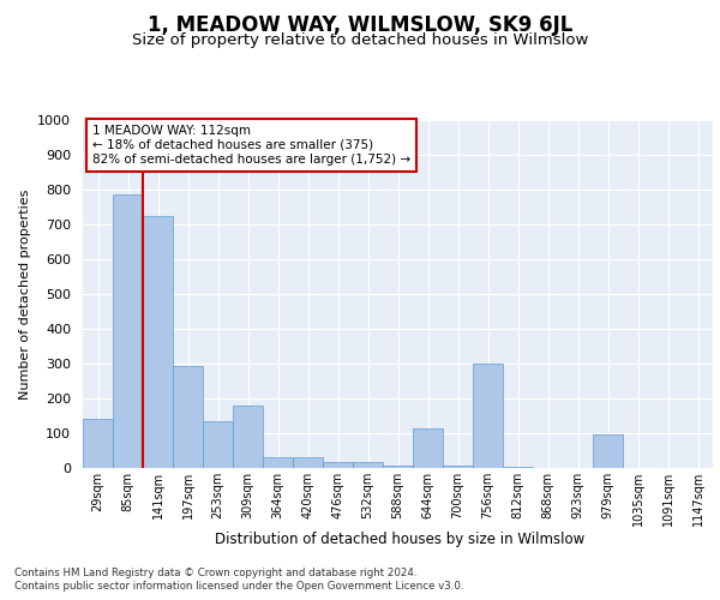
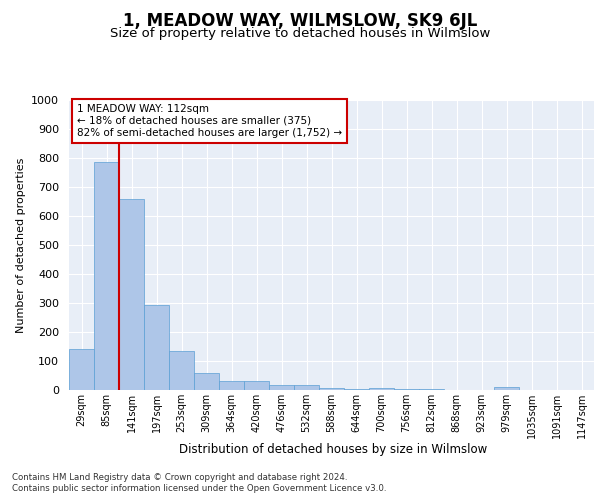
141sqm: 725 -> 660
309sqm: 180 -> 57
644sqm: 115 -> 5
756sqm: 300 -> 5
979sqm: 95 -> 10
